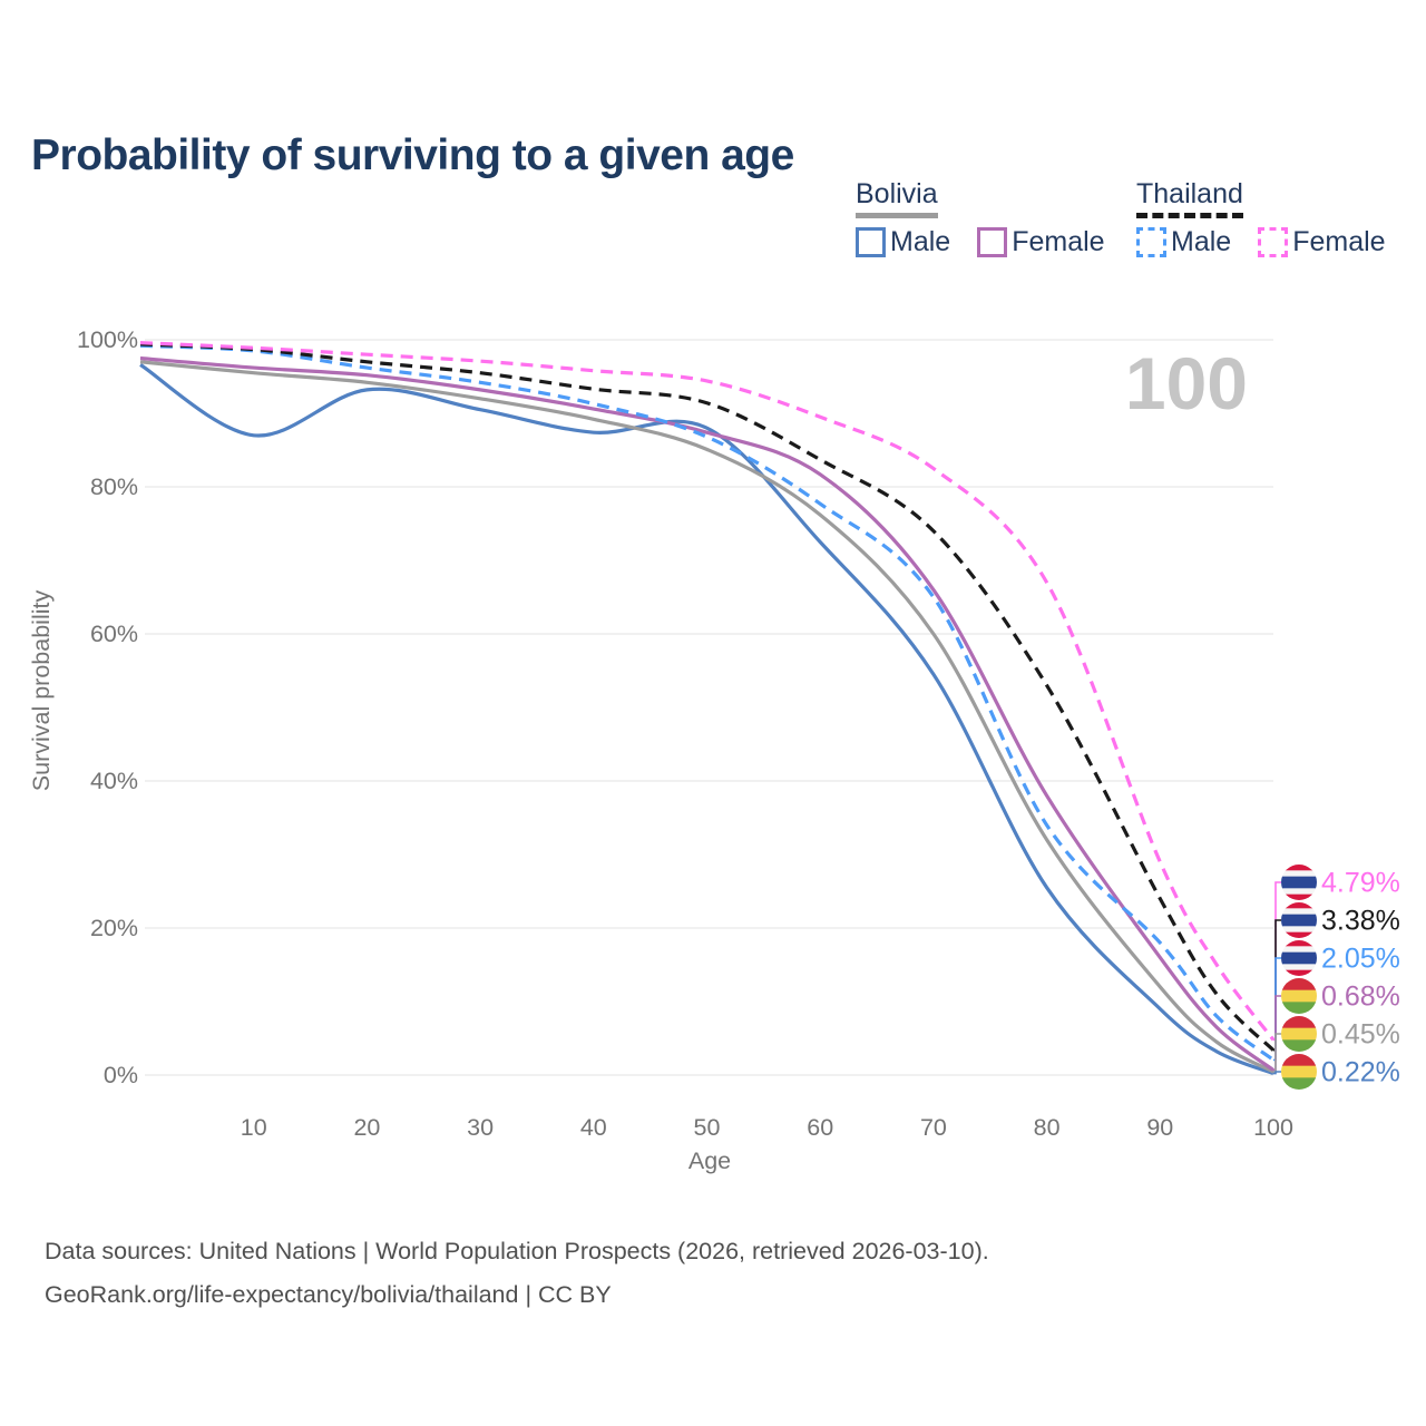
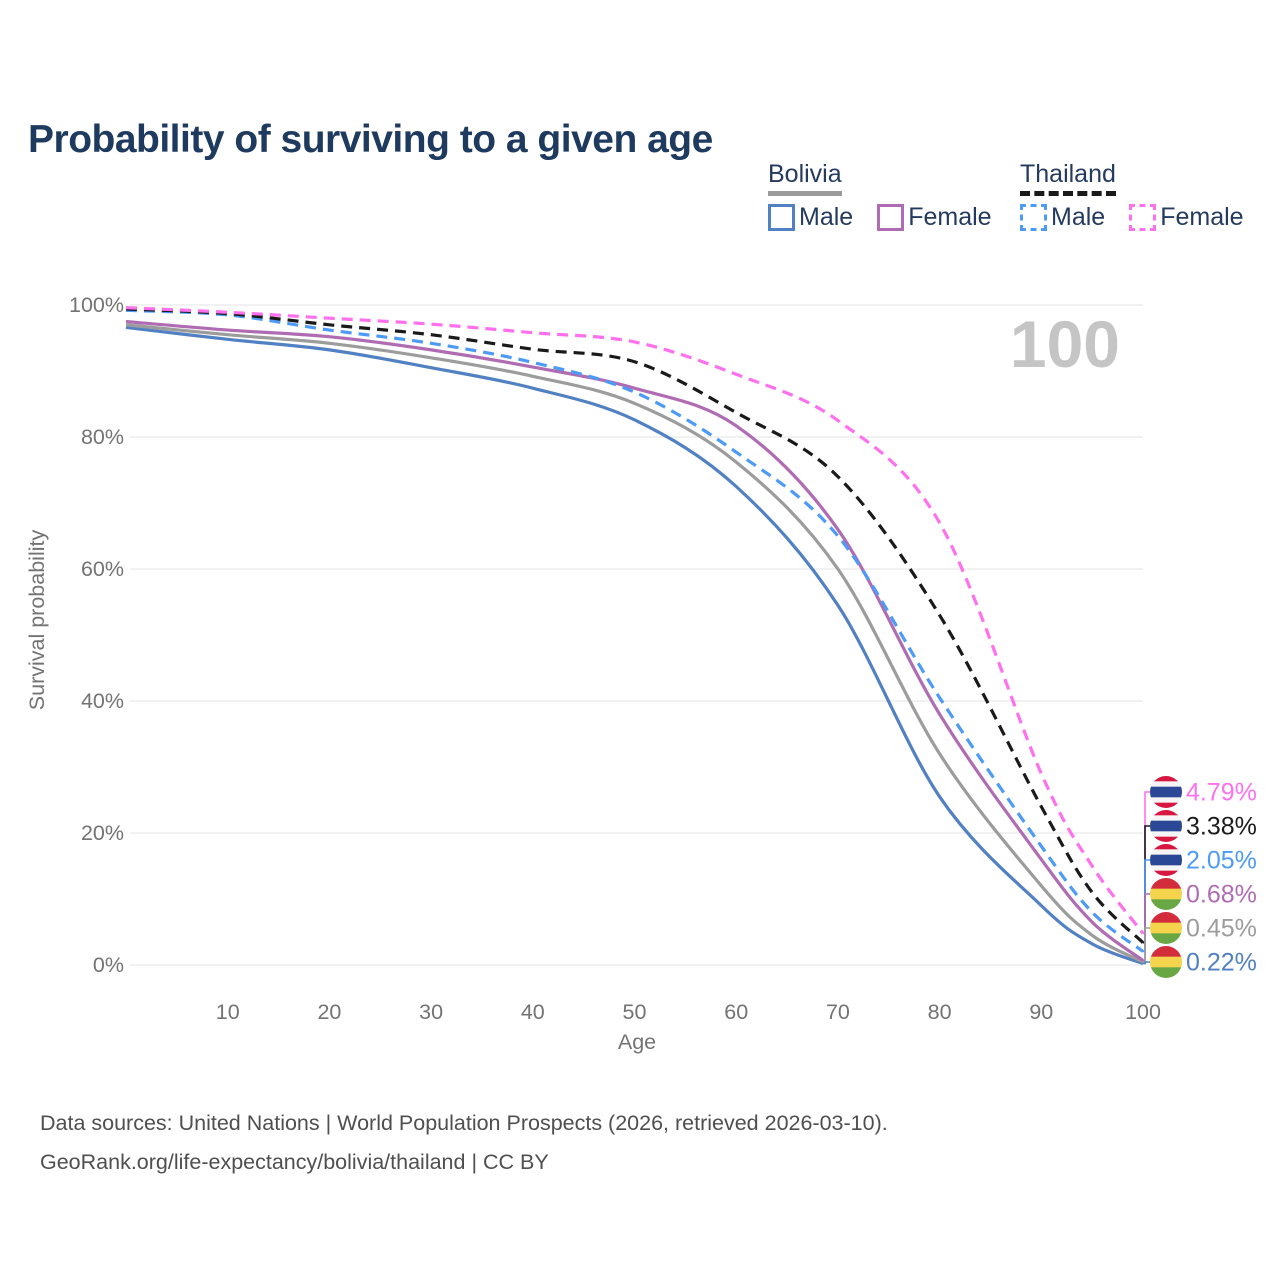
Bolivia Male/10: 87% -> 95%
Bolivia Male/50: 88% -> 83%
Thailand Male/80: 34% -> 40%
